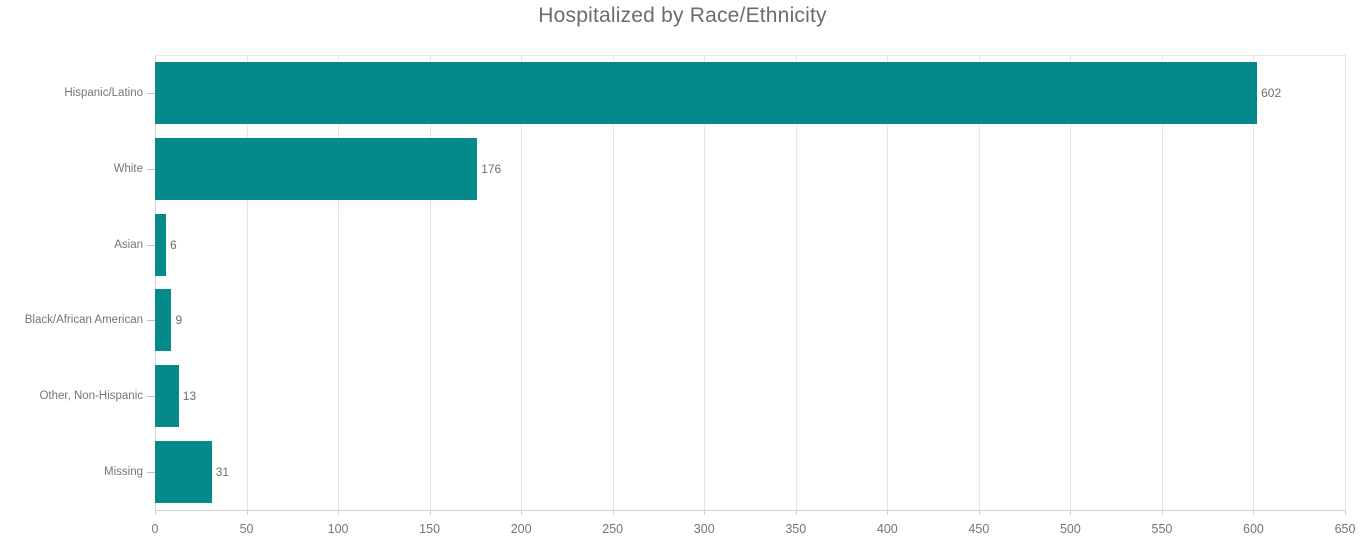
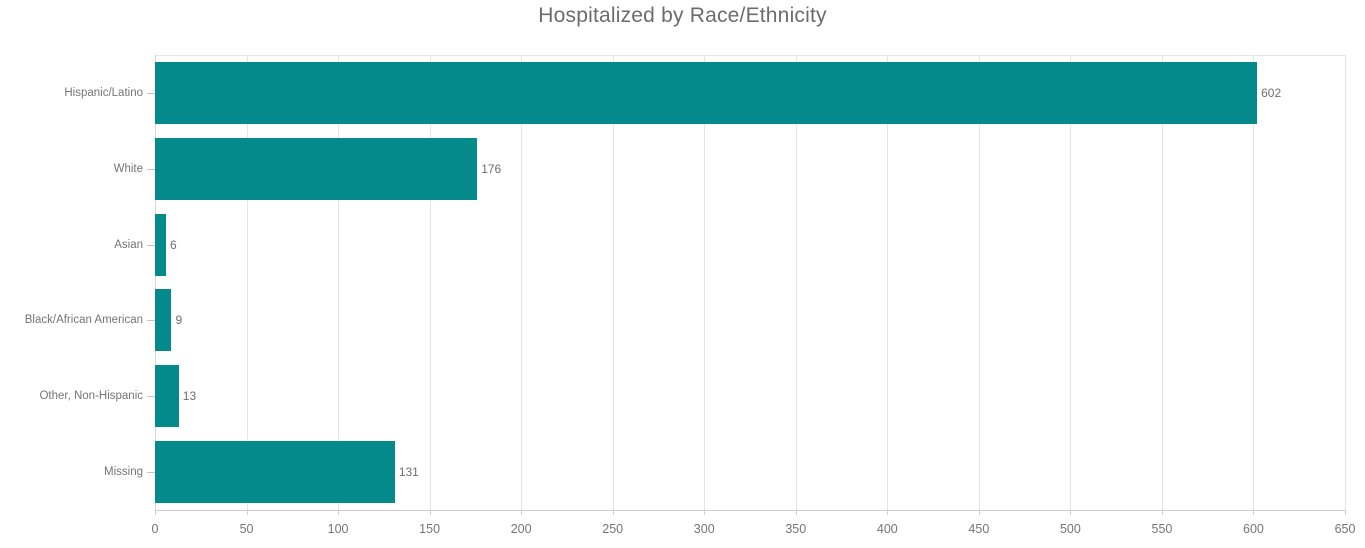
Missing: 31 -> 131
